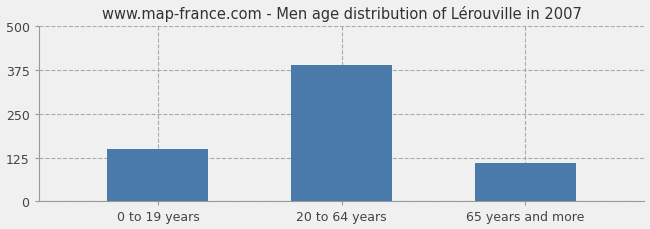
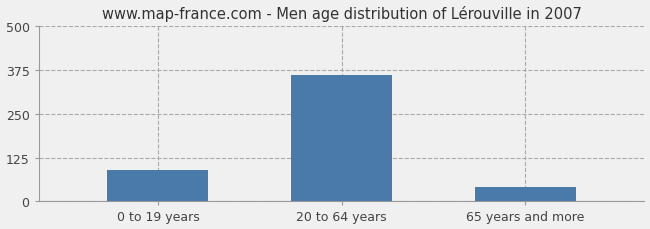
0 to 19 years: 150 -> 90
20 to 64 years: 390 -> 360
65 years and more: 110 -> 40
